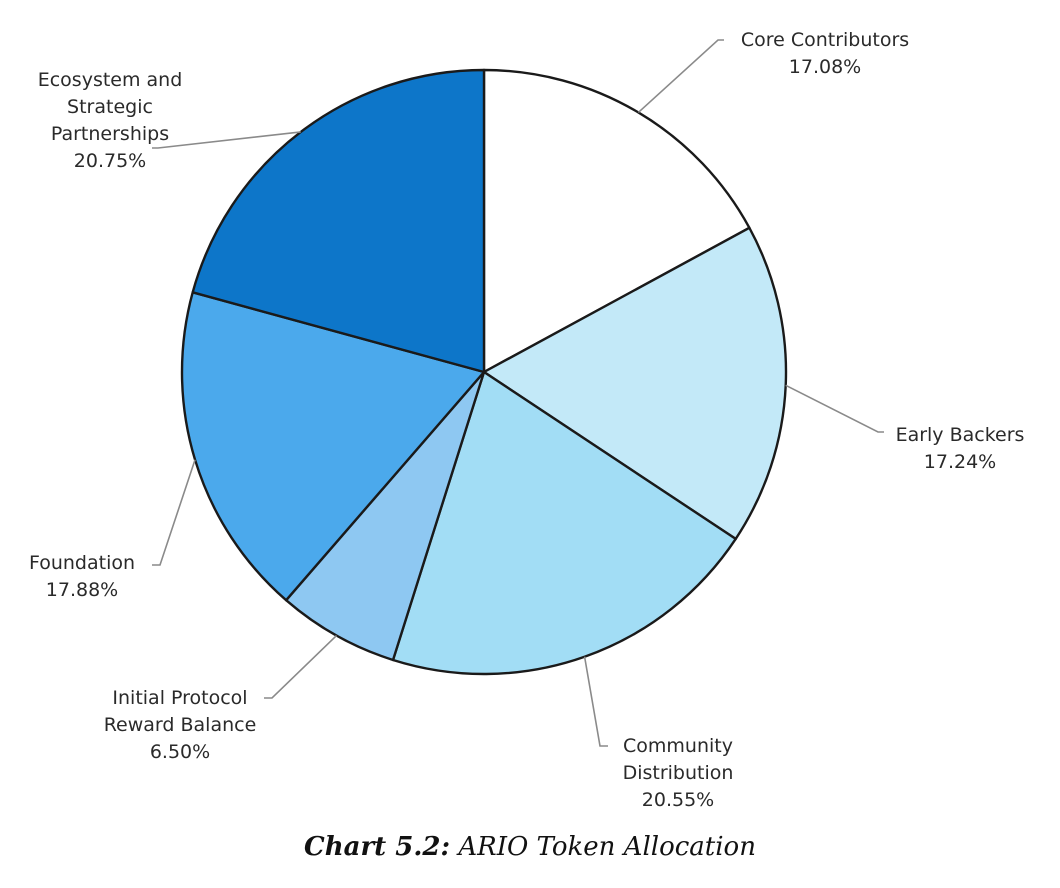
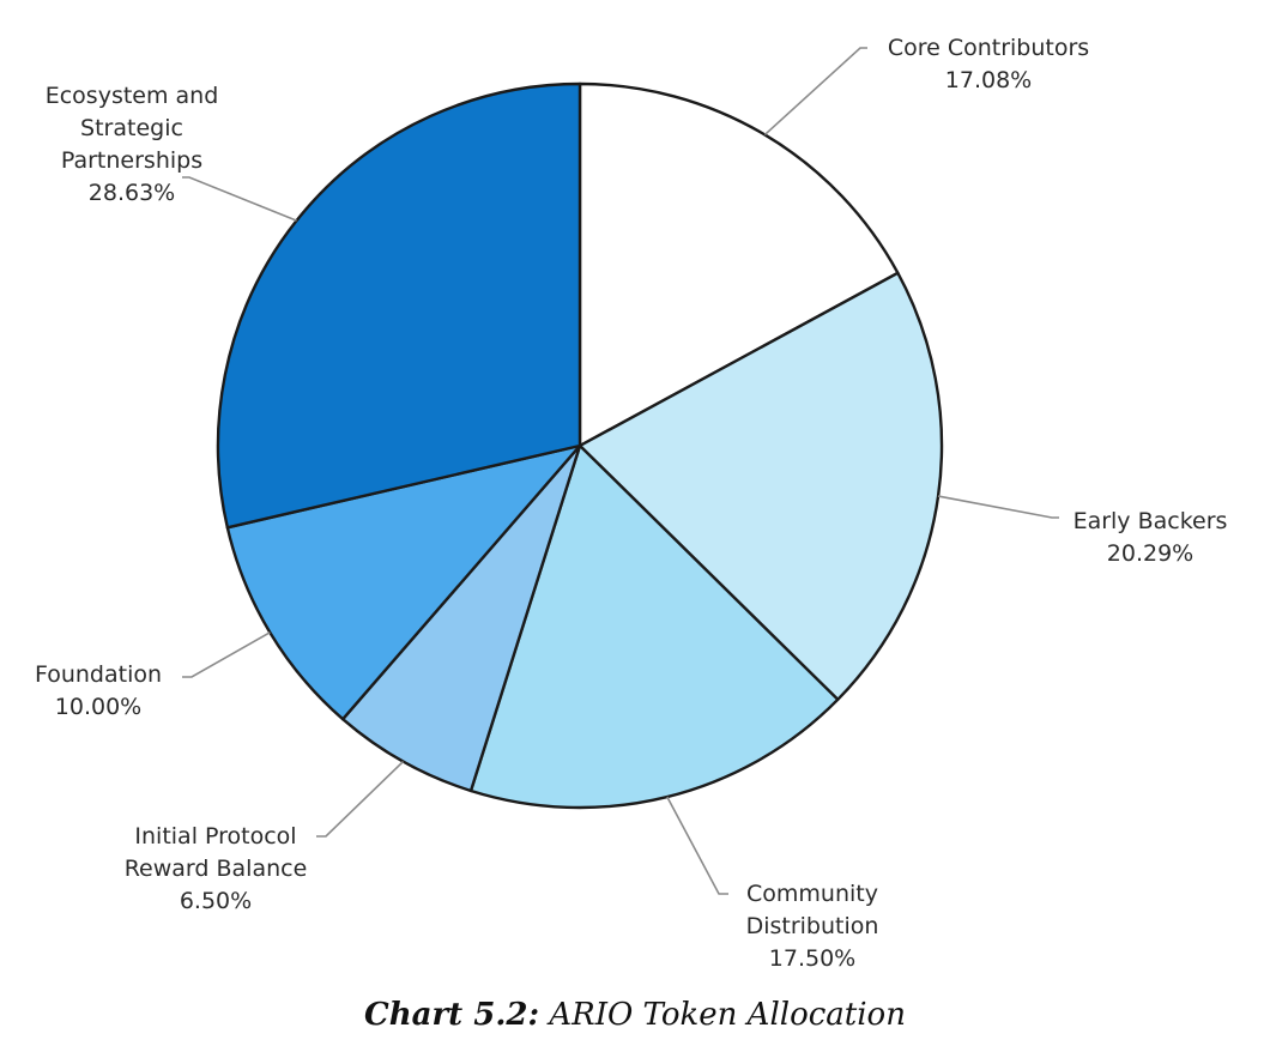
Early Backers: 17.24% -> 20.29%
Community Distribution: 20.55% -> 17.50%
Foundation: 17.88% -> 10.00%
Ecosystem and Strategic Partnerships: 20.75% -> 28.63%
